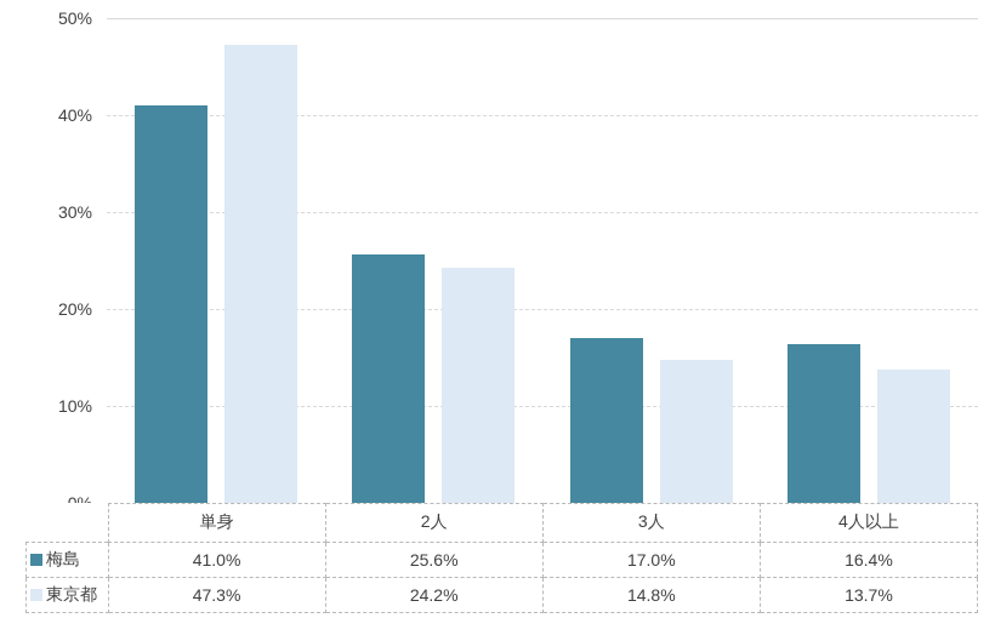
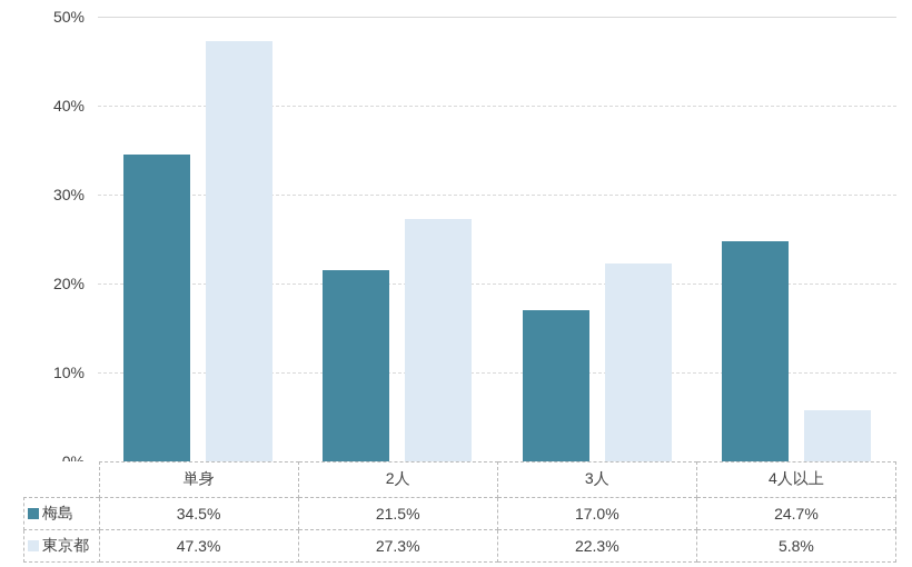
梅島/単身: 41.0% -> 34.5%
梅島/2人: 25.6% -> 21.5%
東京都/2人: 24.2% -> 27.3%
東京都/3人: 14.8% -> 22.3%
梅島/4人以上: 16.4% -> 24.7%
東京都/4人以上: 13.7% -> 5.8%
